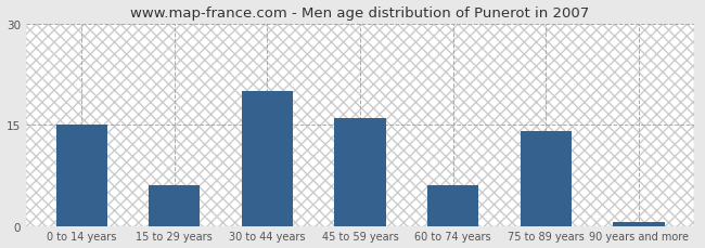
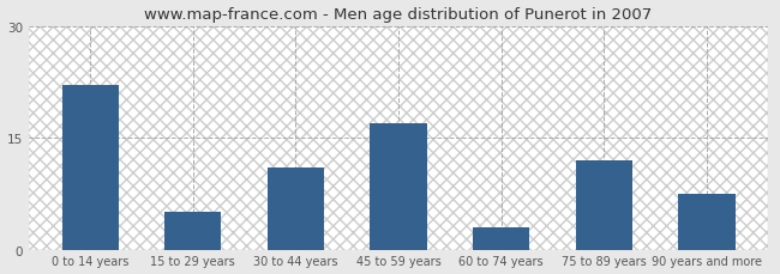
0 to 14 years: 15.0 -> 22.0
15 to 29 years: 6.0 -> 5.0
30 to 44 years: 20.0 -> 11.0
45 to 59 years: 16.0 -> 17.0
60 to 74 years: 6.0 -> 3.0
75 to 89 years: 14.0 -> 12.0
90 years and more: 0.5 -> 7.4
